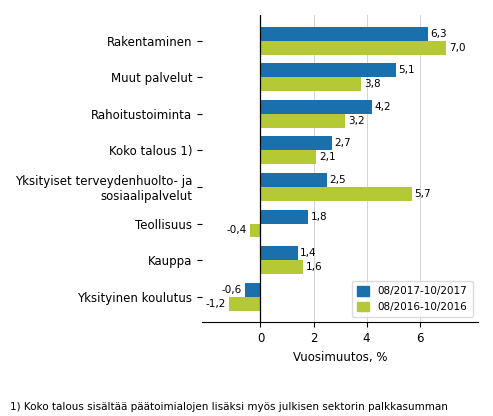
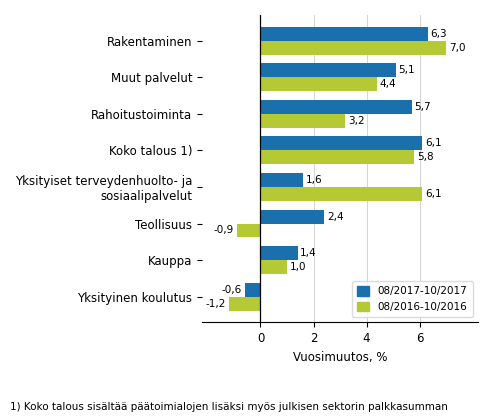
08/2016-10/2016/Muut palvelut: 3,8 -> 4,4
08/2017-10/2017/Rahoitustoiminta: 4,2 -> 5,7
08/2017-10/2017/Koko talous 1): 2,7 -> 6,1
08/2016-10/2016/Koko talous 1): 2,1 -> 5,8
08/2017-10/2017/Yksityiset terveydenhuolto- ja sosiaalipalvelut: 2,5 -> 1,6
08/2016-10/2016/Yksityiset terveydenhuolto- ja sosiaalipalvelut: 5,7 -> 6,1
08/2017-10/2017/Teollisuus: 1,8 -> 2,4
08/2016-10/2016/Teollisuus: -0,4 -> -0,9
08/2016-10/2016/Kauppa: 1,6 -> 1,0
